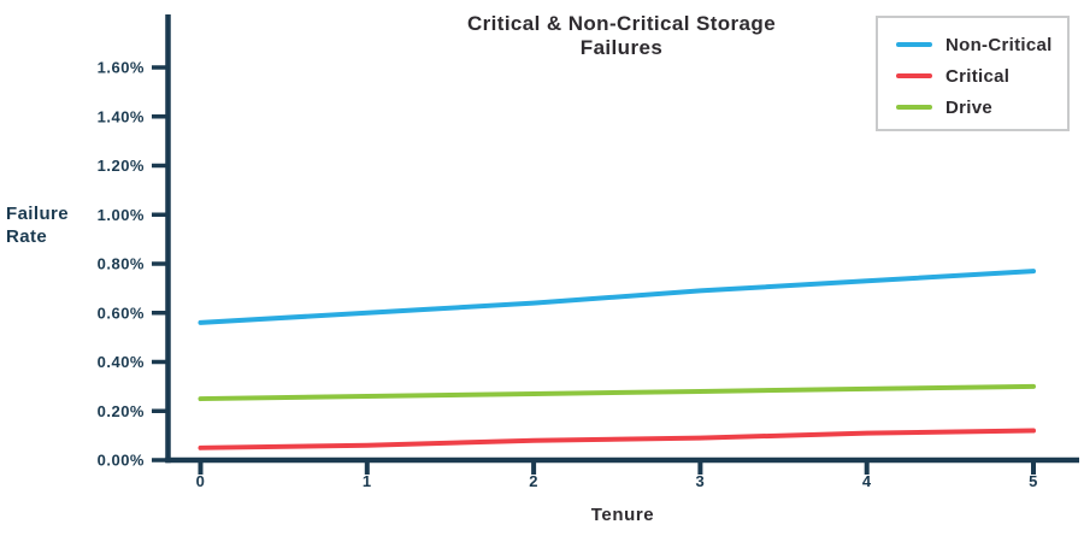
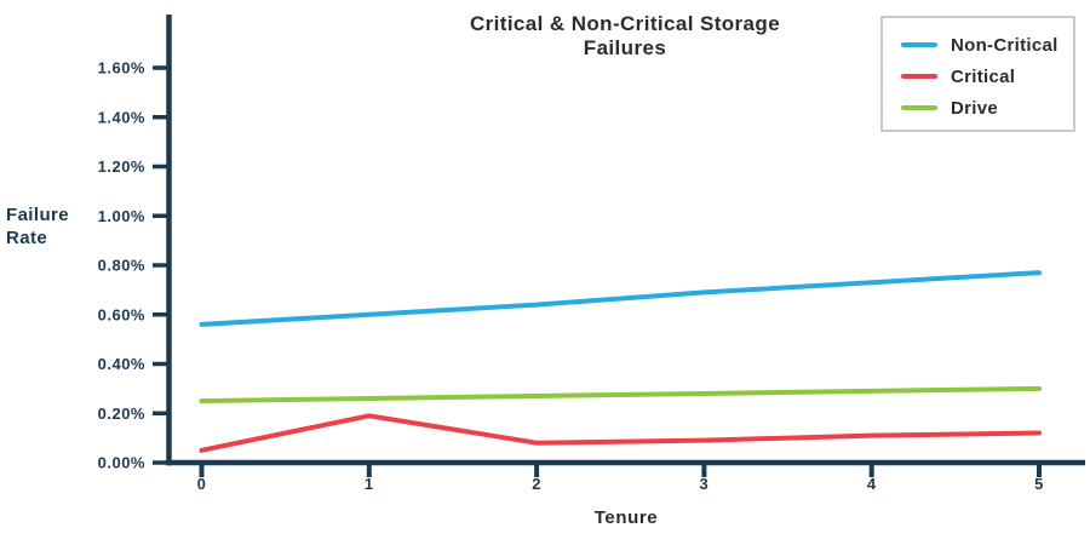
Critical/1: 0.06% -> 0.19%
